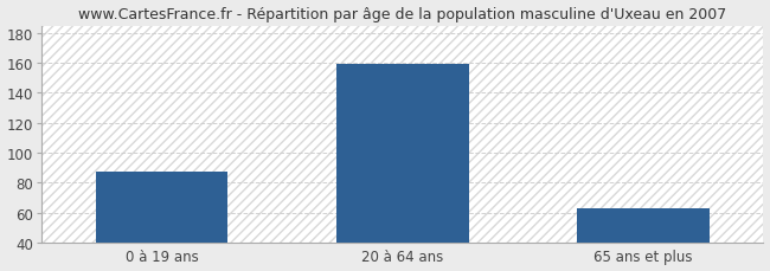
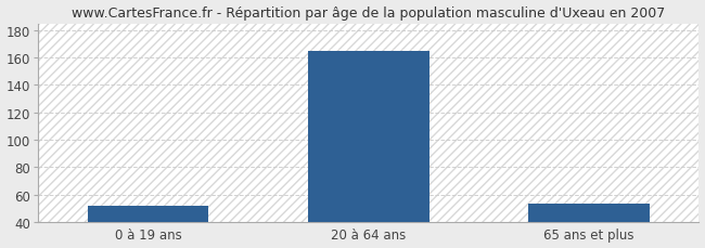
0 à 19 ans: 87 -> 52
20 à 64 ans: 159 -> 165
65 ans et plus: 63 -> 53
